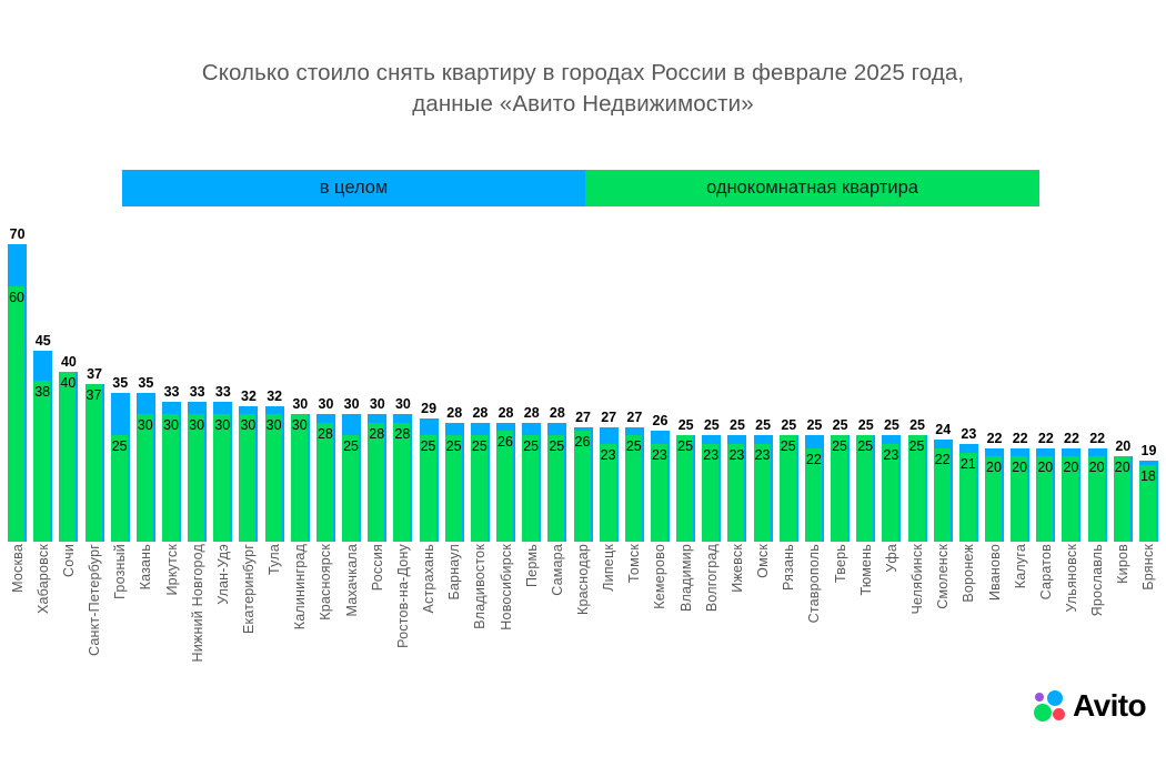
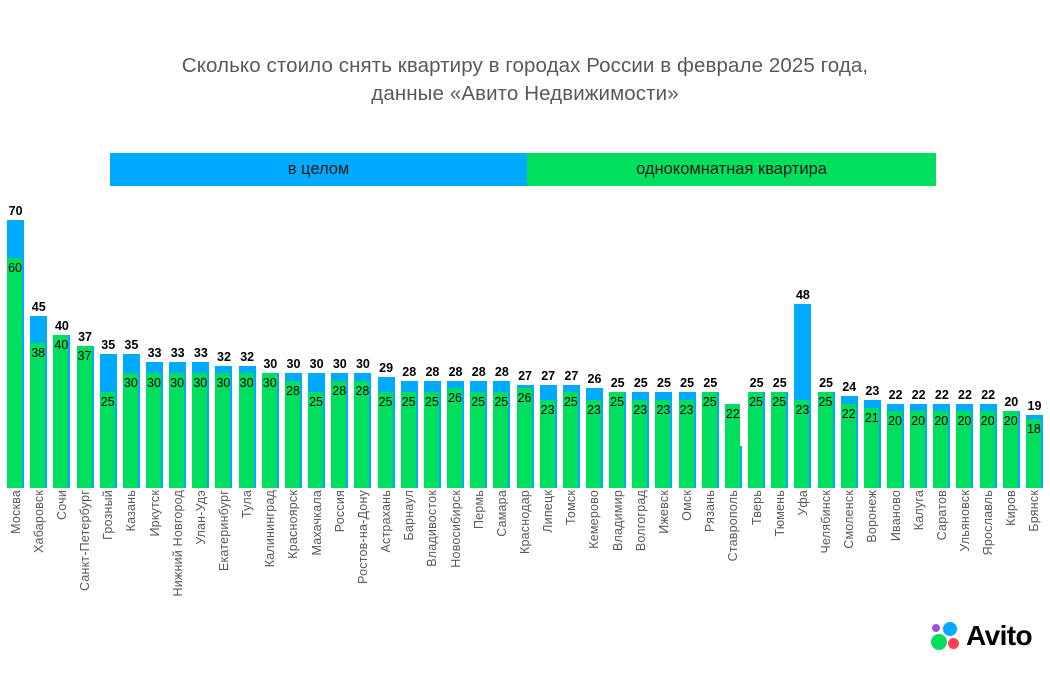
в целом/Ставрополь: 25 -> 11
в целом/Уфа: 25 -> 48
